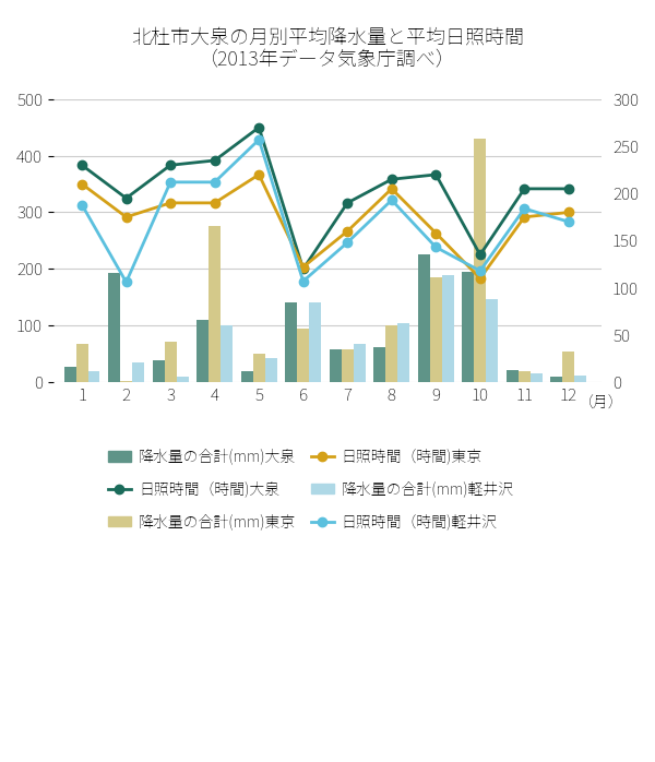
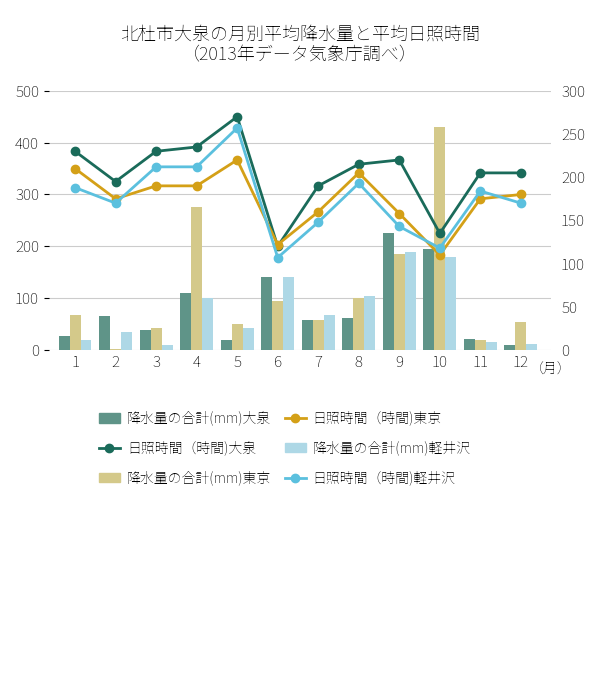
降水量の合計(mm)大泉/2: 192 -> 65
日照時間（時間)軽井沢/2: 106 -> 170
降水量の合計(mm)東京/3: 72 -> 42
降水量の合計(mm)軽井沢/10: 146 -> 180
